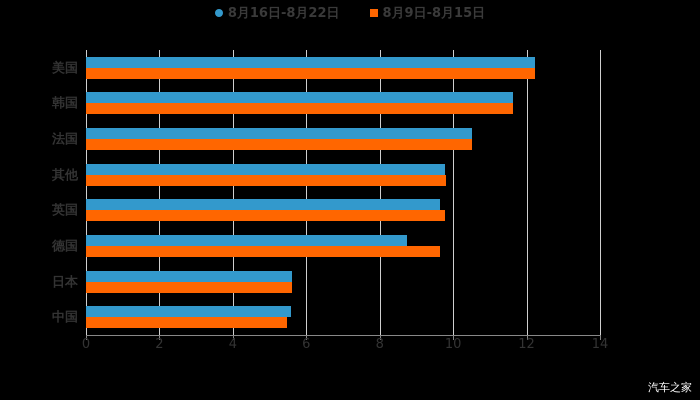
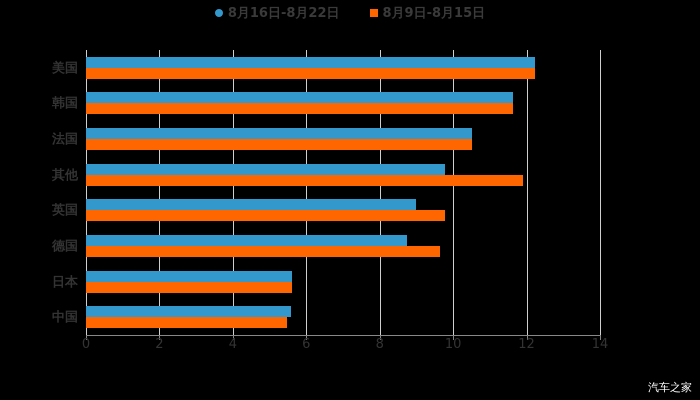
8月9日-8月15日/其他: 9.8 -> 11.9
8月16日-8月22日/英国: 9.7 -> 9.0
